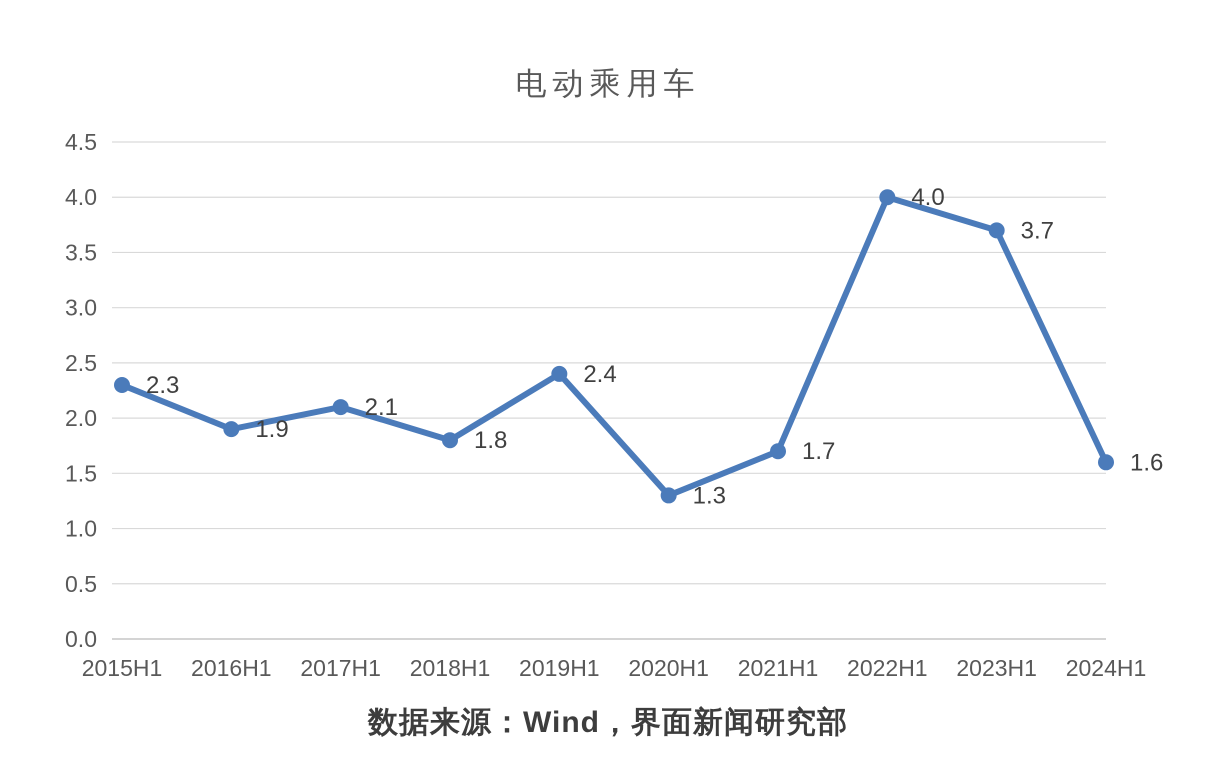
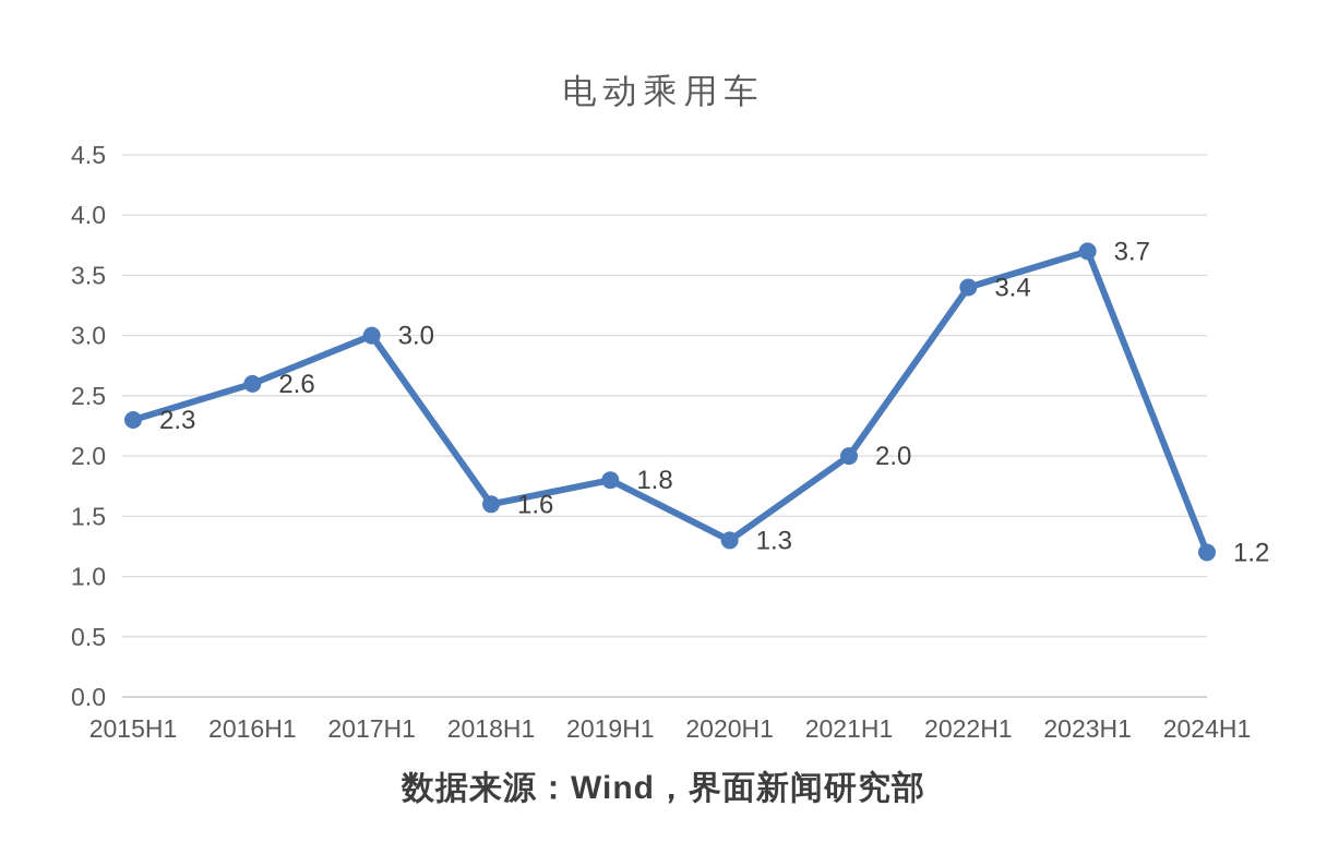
2016H1: 1.9 -> 2.6
2017H1: 2.1 -> 3.0
2018H1: 1.8 -> 1.6
2019H1: 2.4 -> 1.8
2021H1: 1.7 -> 2.0
2022H1: 4.0 -> 3.4
2024H1: 1.6 -> 1.2
